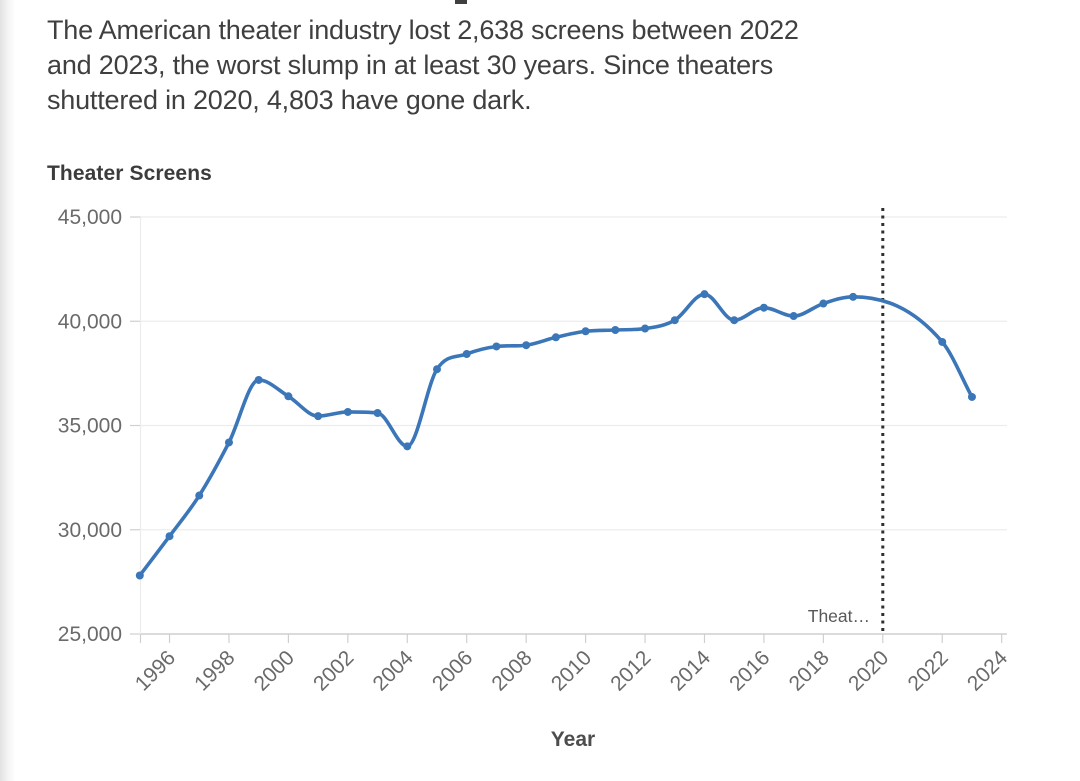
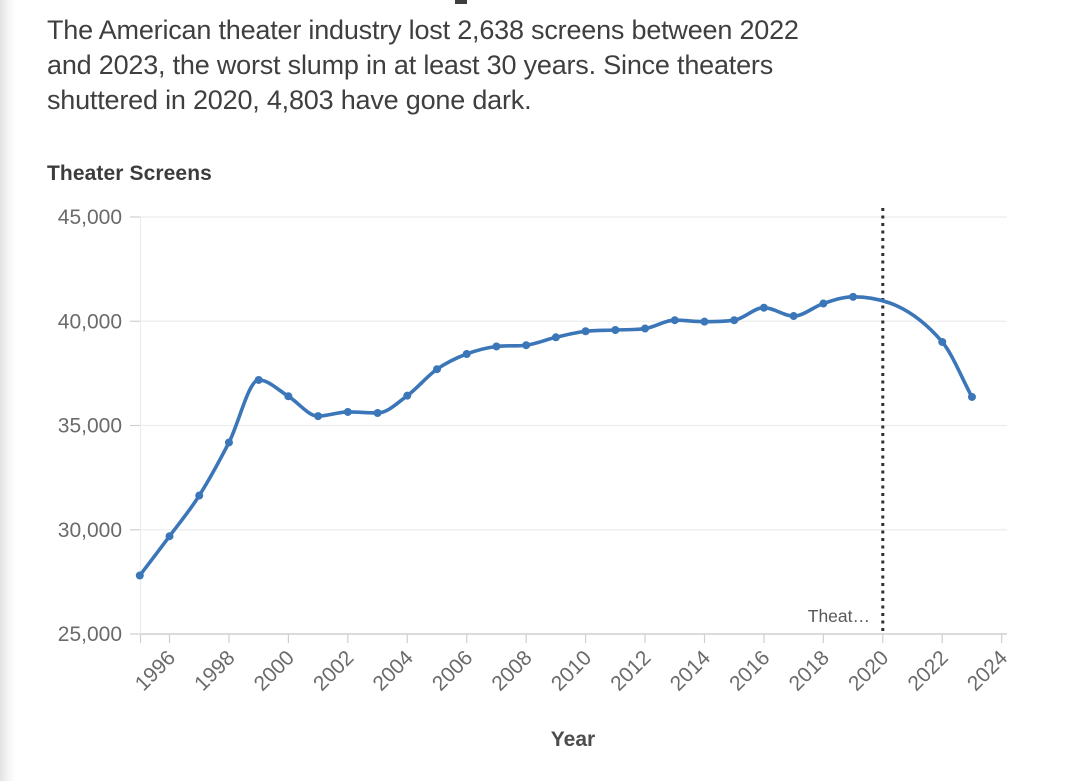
2004: 34000 -> 36400
2014: 41300 -> 40000
